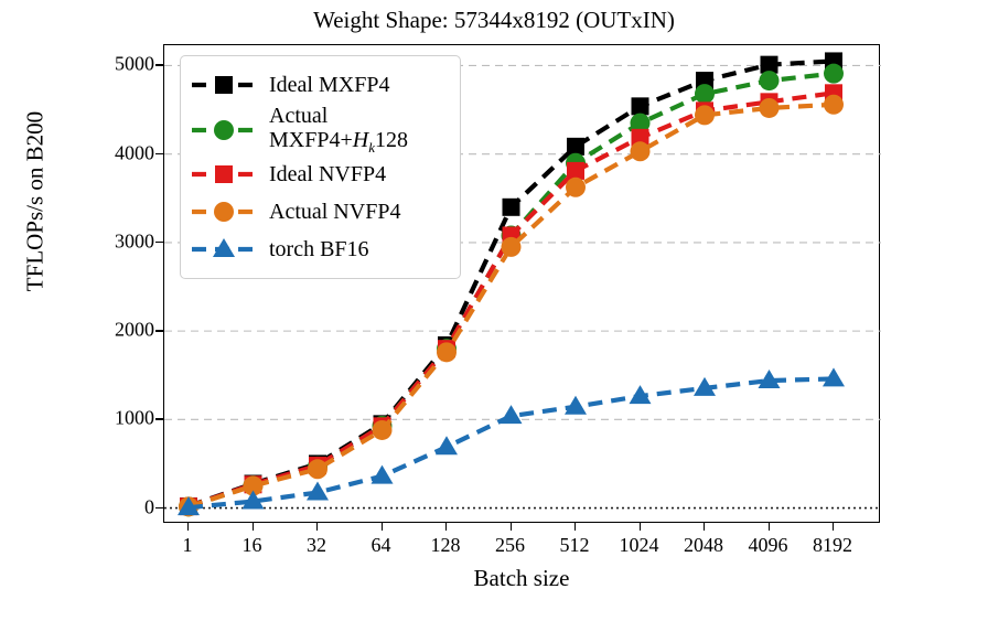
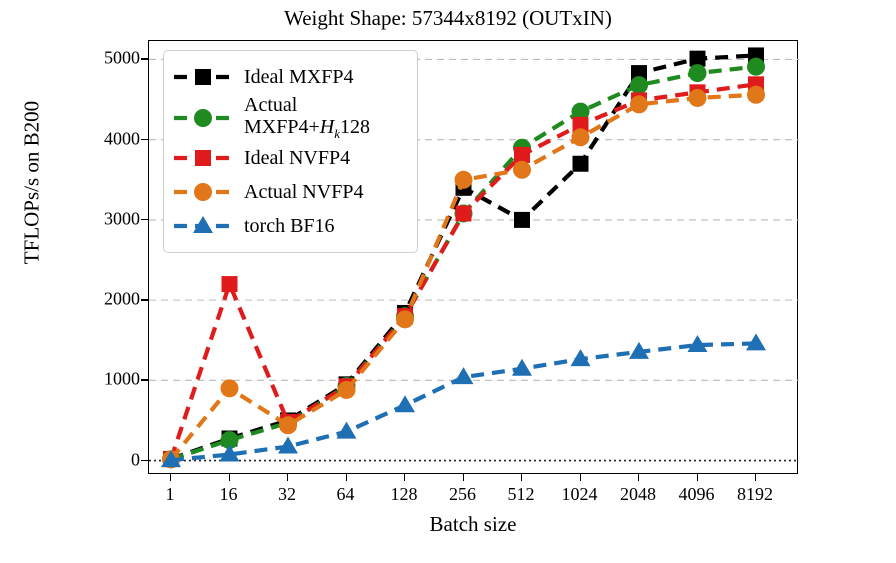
Ideal NVFP4/16: 300 -> 2200
Actual NVFP4/16: 200 -> 900
Actual NVFP4/256: 3000 -> 3500
Ideal MXFP4/512: 4100 -> 3000
Ideal MXFP4/1024: 4500 -> 3700
